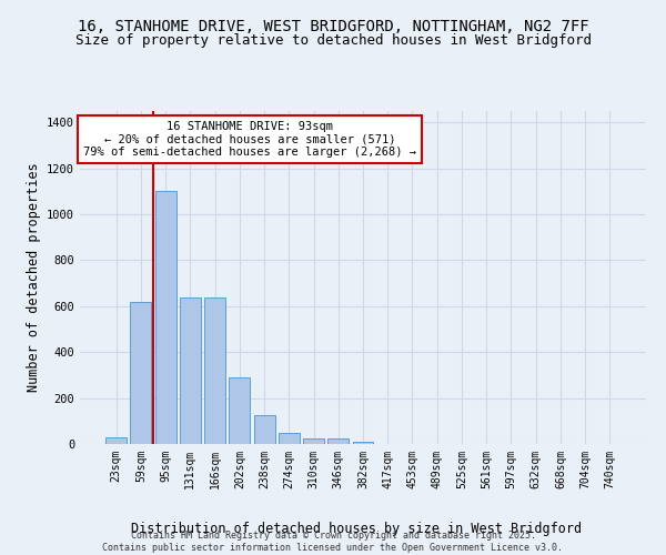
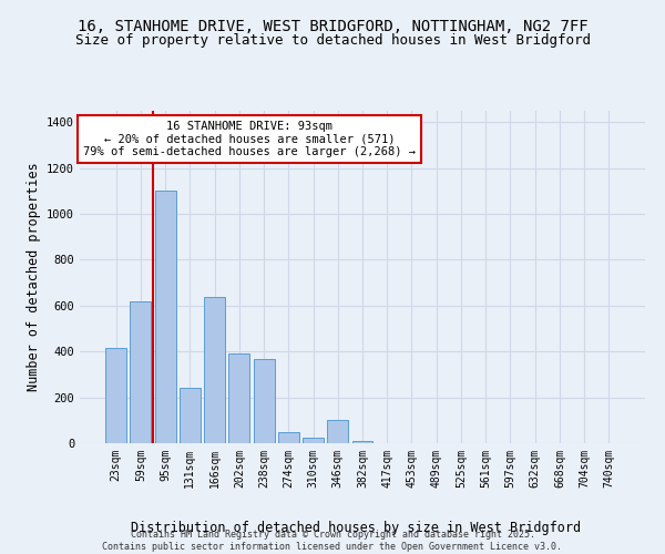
23sqm: 30 -> 415
131sqm: 640 -> 240
202sqm: 290 -> 390
238sqm: 125 -> 365
346sqm: 25 -> 100
